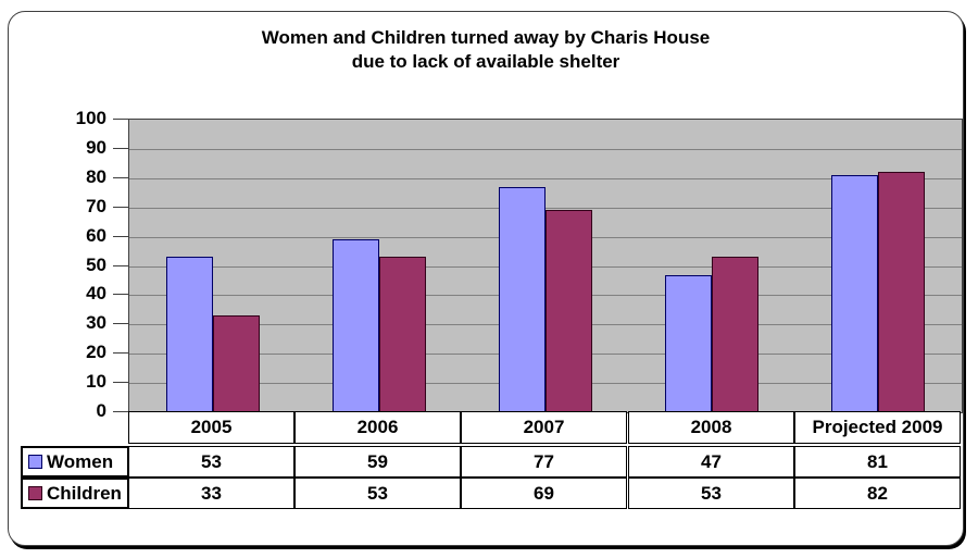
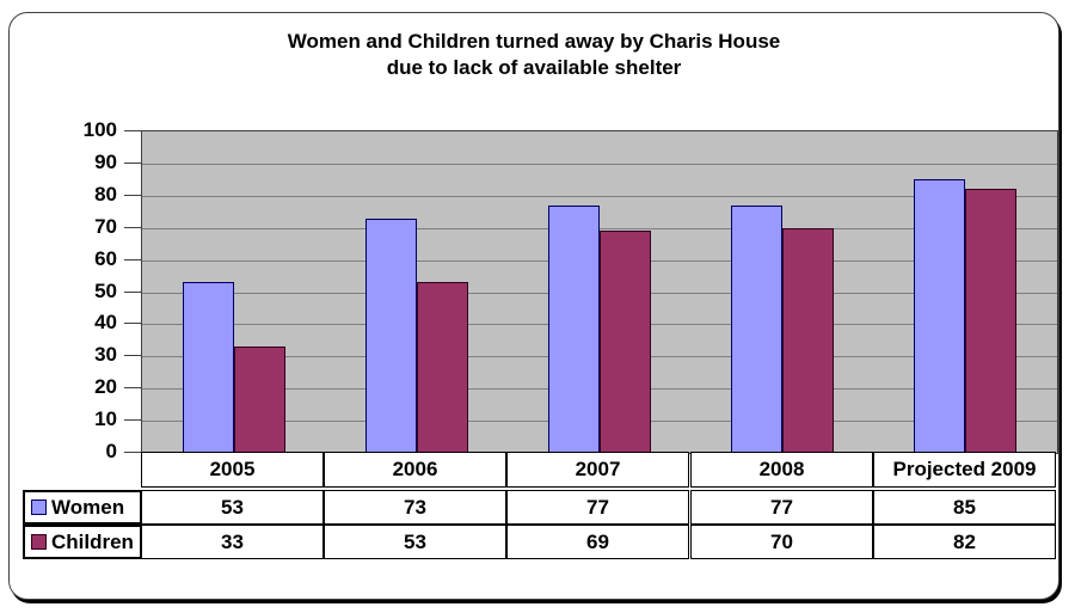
Women/2006: 59 -> 73
Women/2008: 47 -> 77
Children/2008: 53 -> 70
Women/Projected 2009: 81 -> 85
